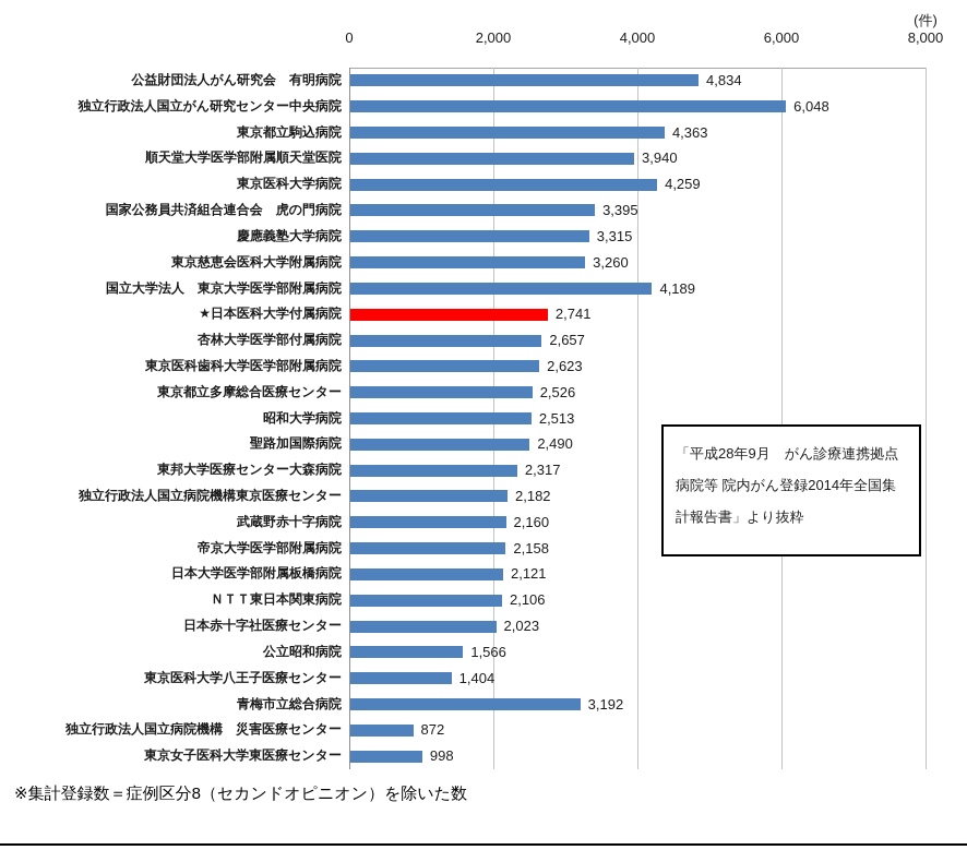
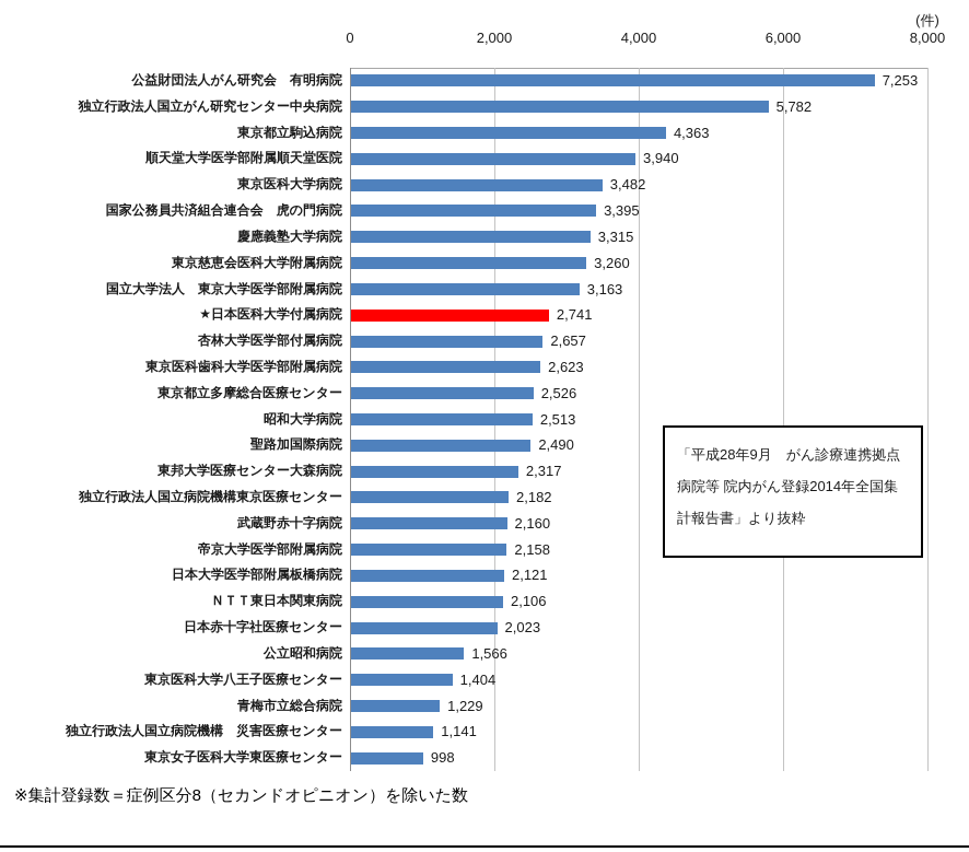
公益財団法人がん研究会 有明病院: 4,834 -> 7,253
独立行政法人国立がん研究センター中央病院: 6,048 -> 5,782
東京医科大学病院: 4,259 -> 3,482
国立大学法人 東京大学医学部附属病院: 4,189 -> 3,163
青梅市立総合病院: 3,192 -> 1,229
独立行政法人国立病院機構 災害医療センター: 872 -> 1,141
